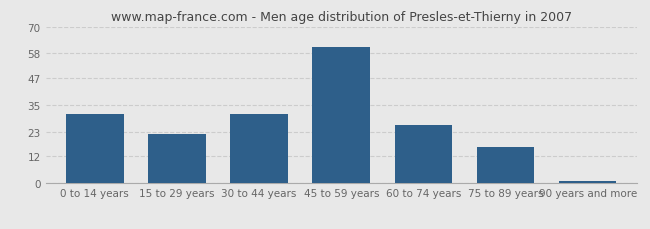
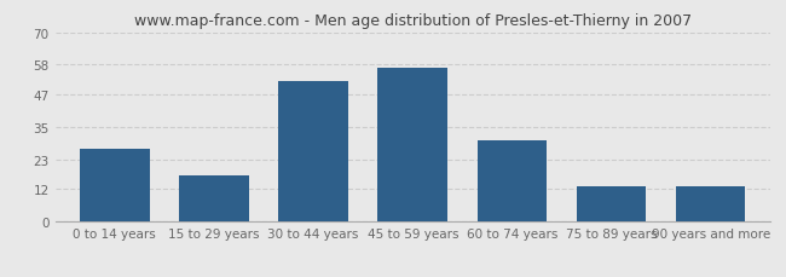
0 to 14 years: 31 -> 27
15 to 29 years: 22 -> 17
30 to 44 years: 31 -> 52
45 to 59 years: 61 -> 57
60 to 74 years: 26 -> 30
75 to 89 years: 16 -> 13
90 years and more: 1 -> 13
